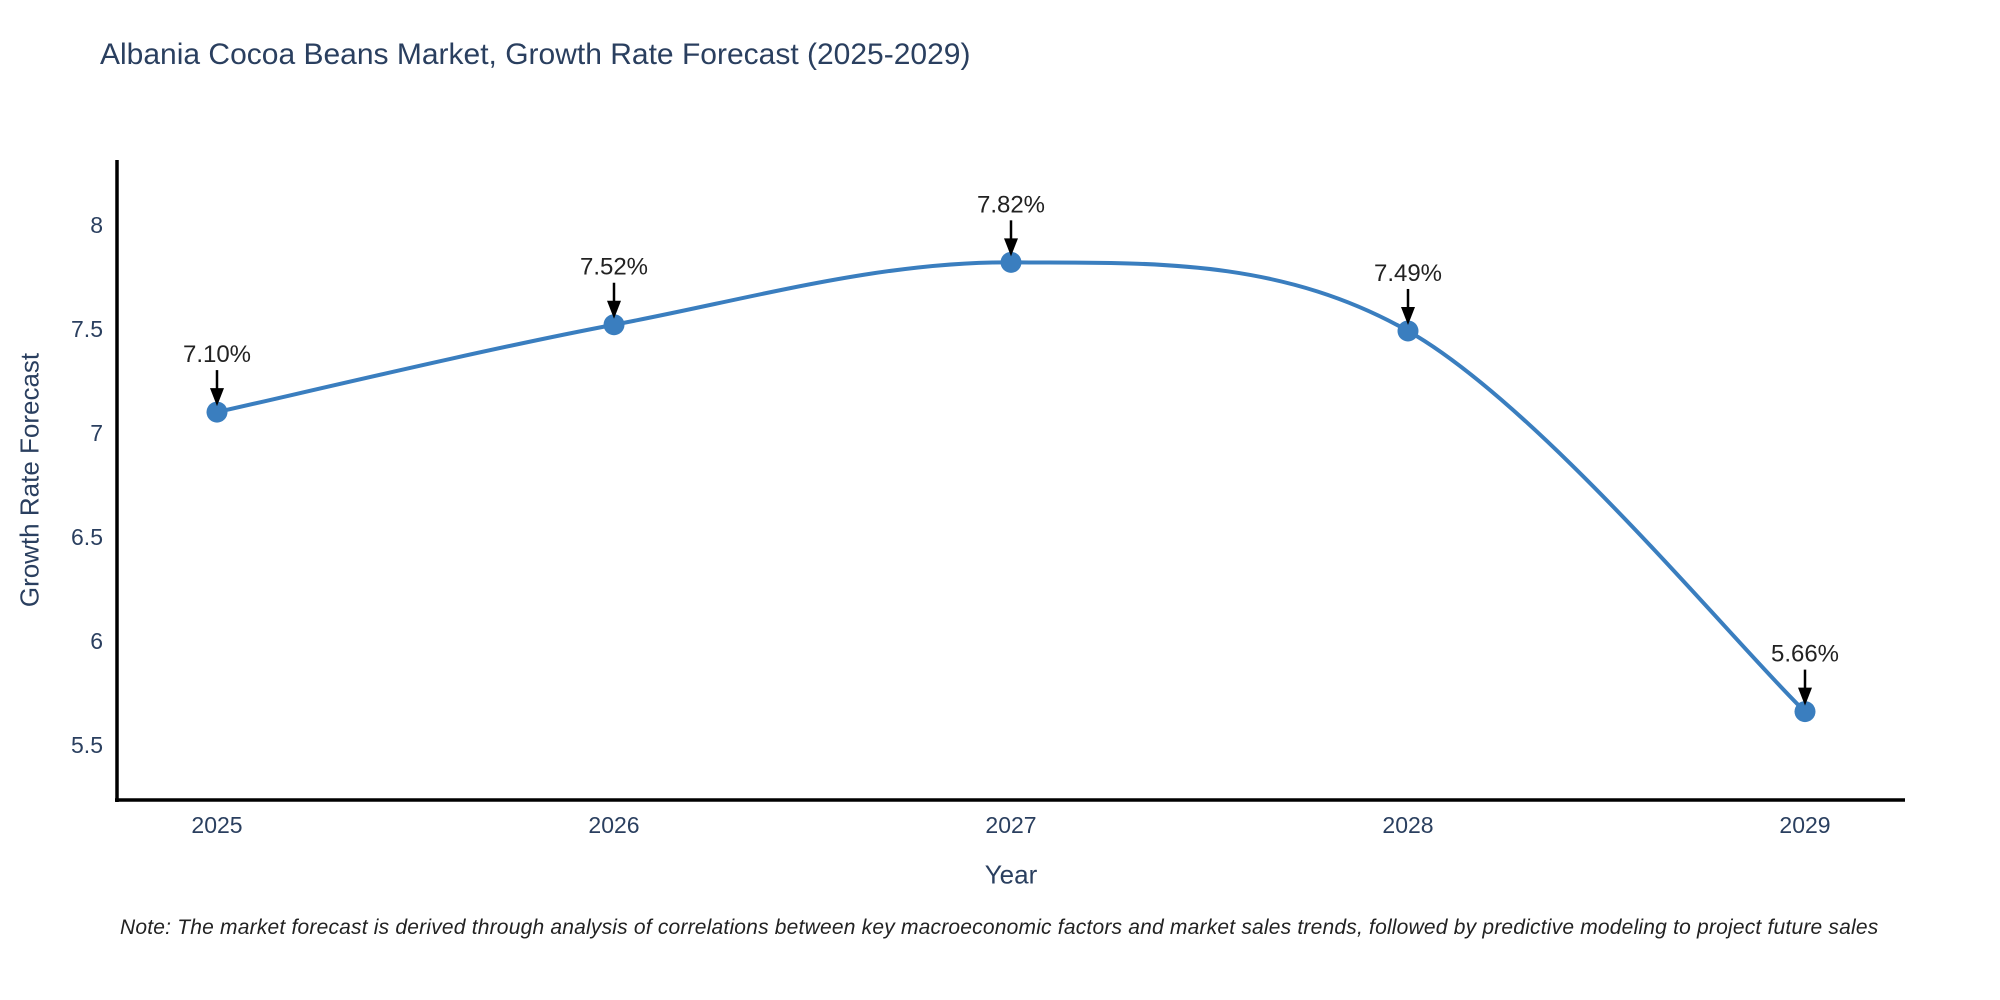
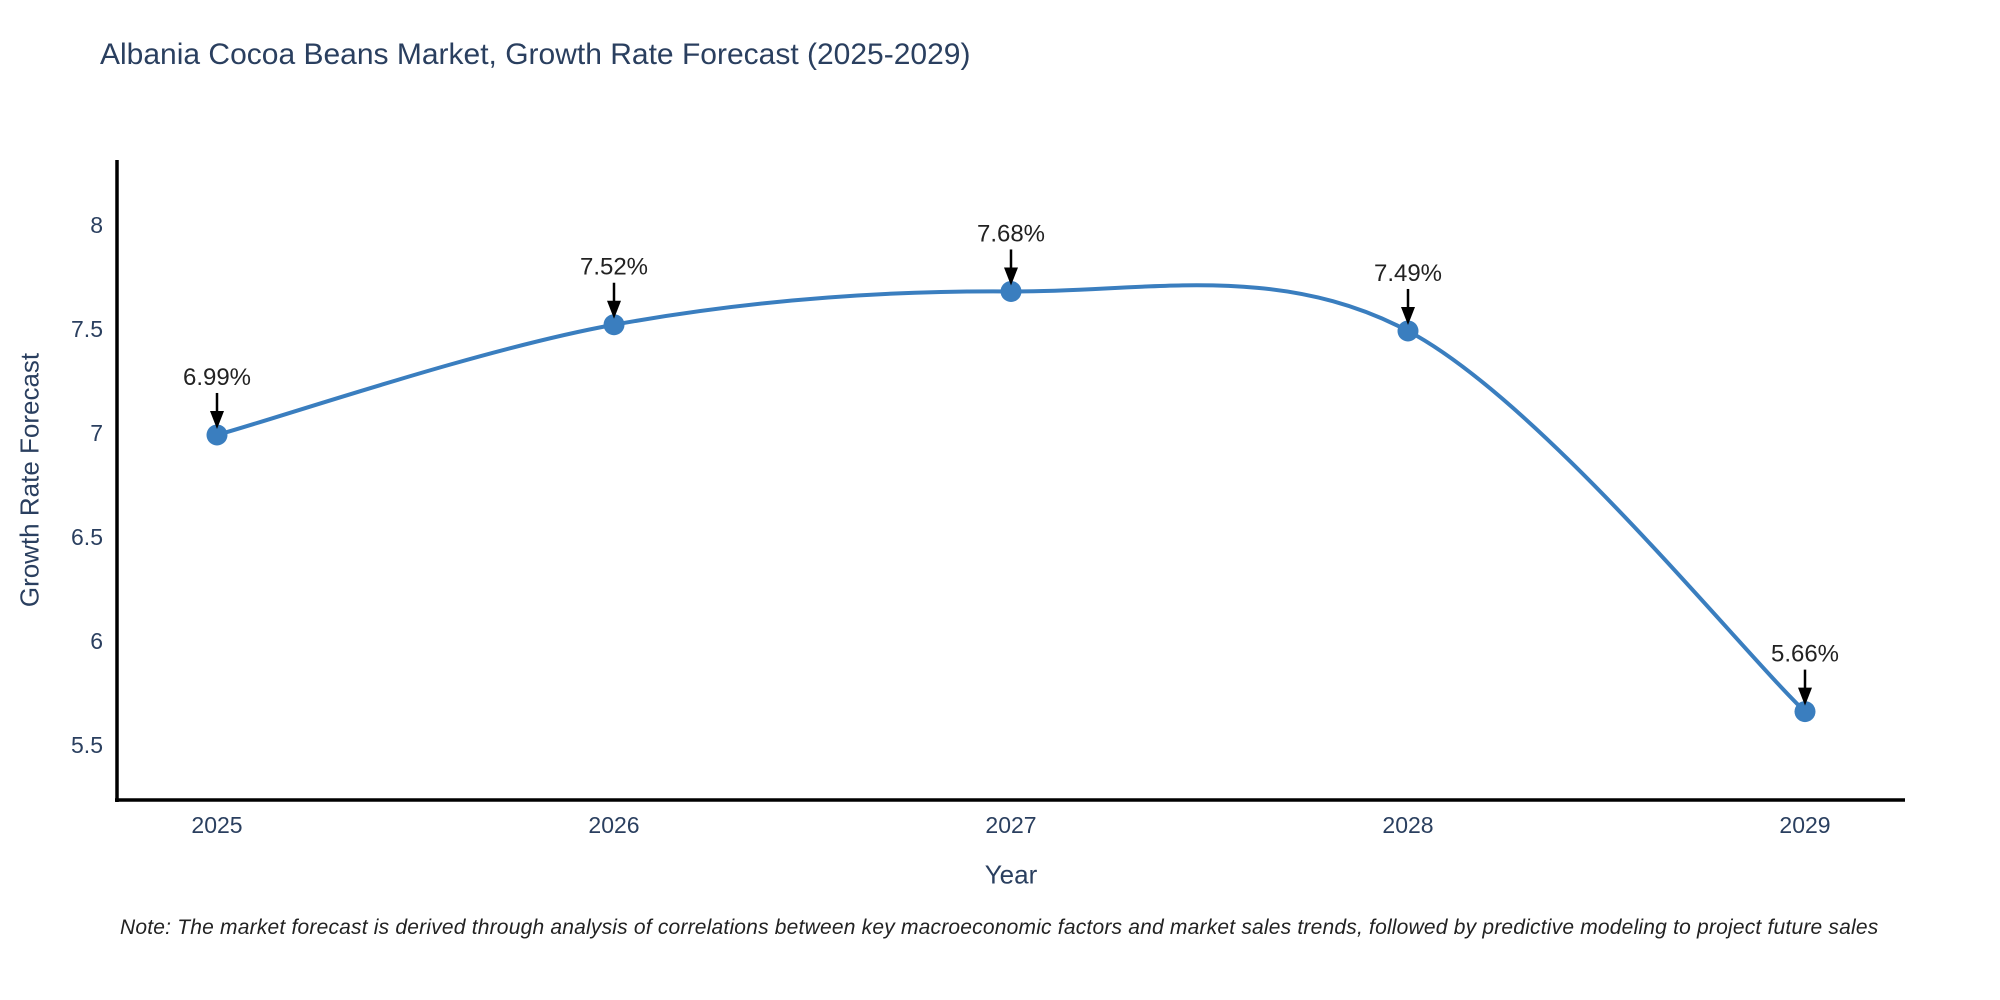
2025: 7.10% -> 6.99%
2027: 7.82% -> 7.68%
